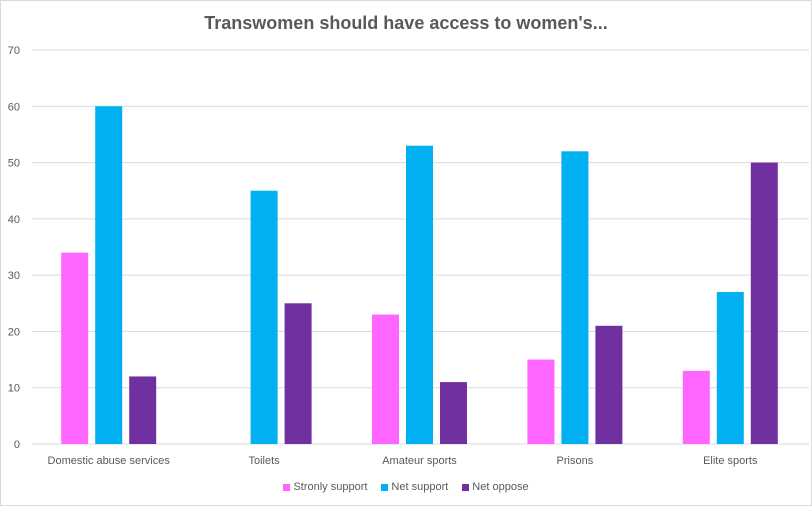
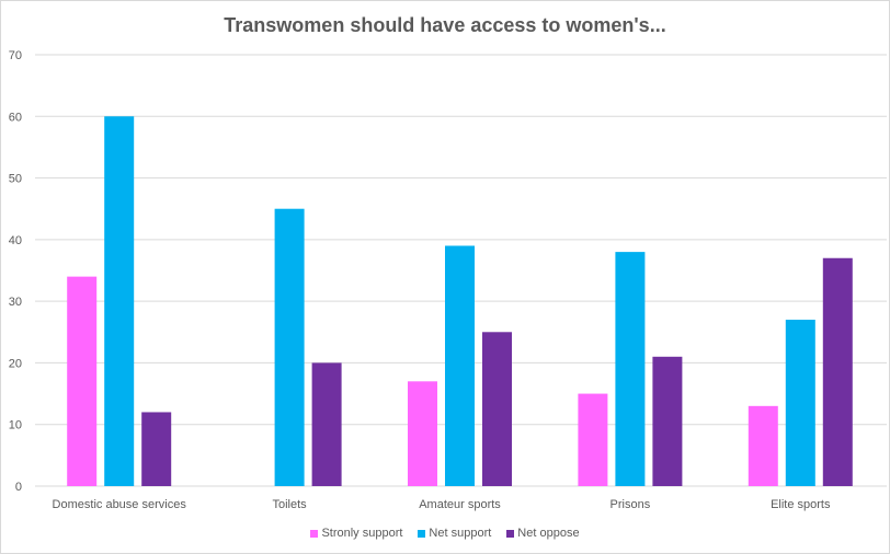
Net oppose/Toilets: 25 -> 20
Stronly support/Amateur sports: 23 -> 17
Net support/Amateur sports: 53 -> 39
Net oppose/Amateur sports: 11 -> 25
Net support/Prisons: 52 -> 38
Net oppose/Elite sports: 50 -> 37
